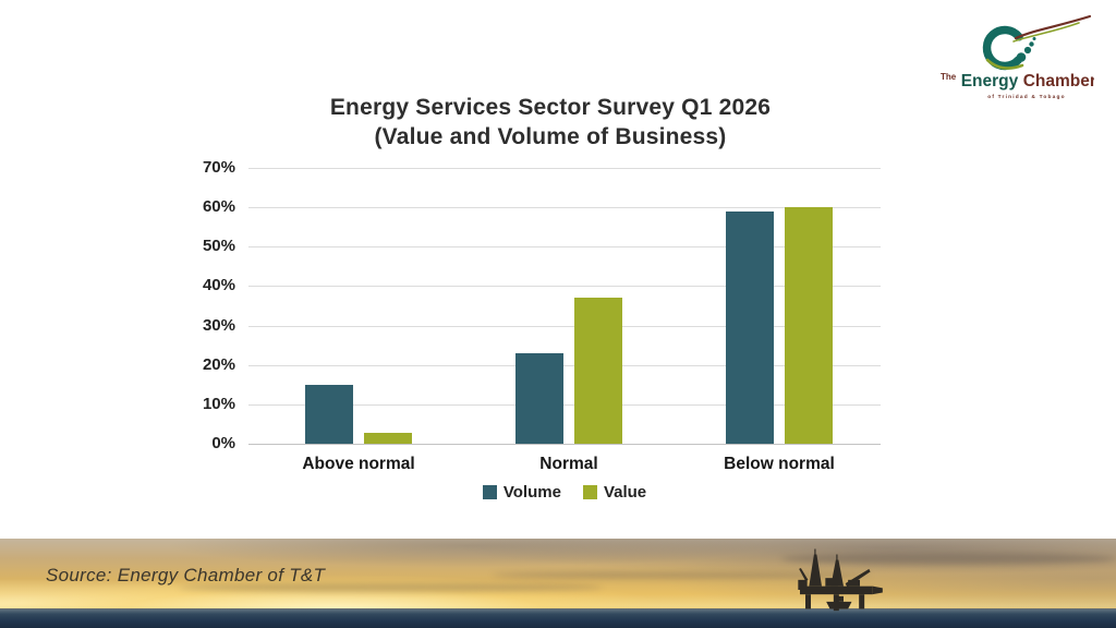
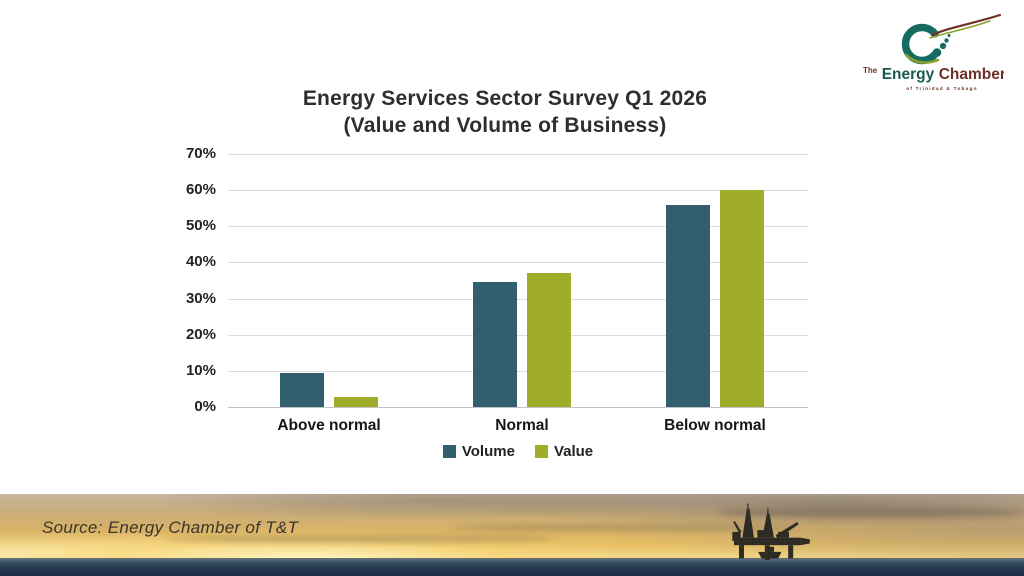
Volume/Above normal: 15% -> 10%
Volume/Normal: 23% -> 34%
Volume/Below normal: 59% -> 56%
